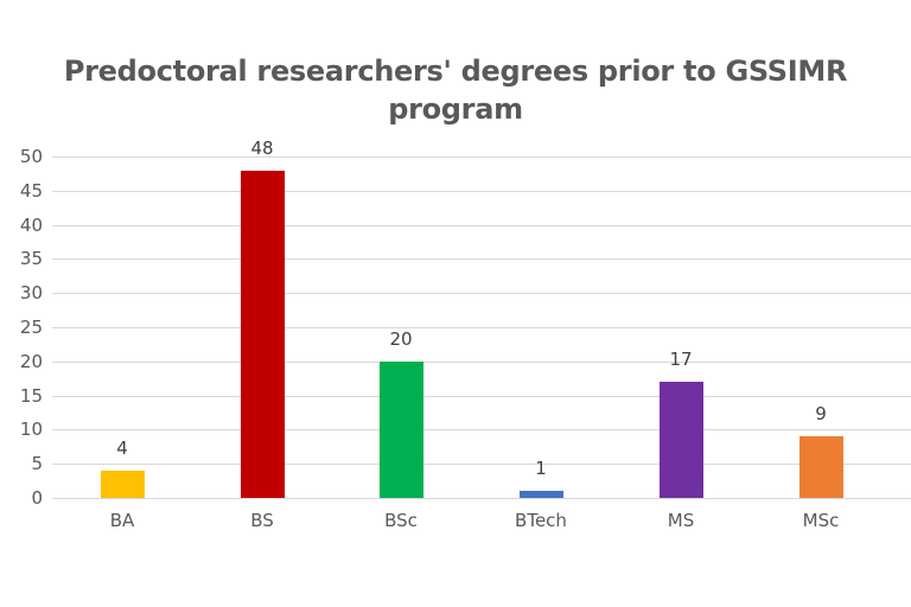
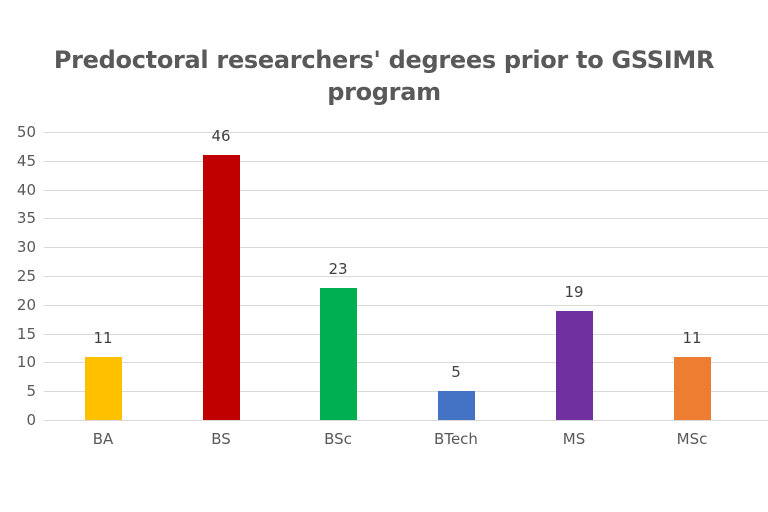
BA: 4 -> 11
BS: 48 -> 46
BSc: 20 -> 23
BTech: 1 -> 5
MS: 17 -> 19
MSc: 9 -> 11
